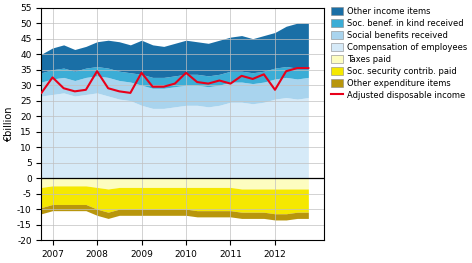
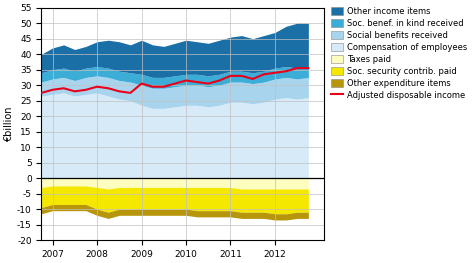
Adjusted disposable income/2007: 32.5 -> 28.5
Adjusted disposable income/2008: 34.5 -> 29.5
Adjusted disposable income/2009: 34.0 -> 30.5
Adjusted disposable income/2010: 34.0 -> 31.5
Adjusted disposable income/2011: 30.5 -> 33.0
Adjusted disposable income/2012: 28.5 -> 34.0
